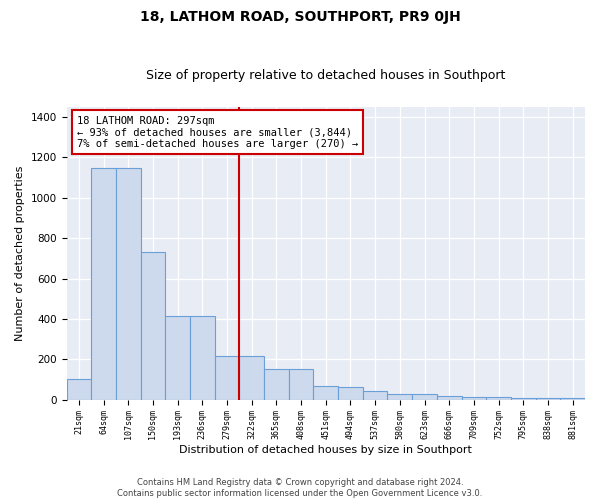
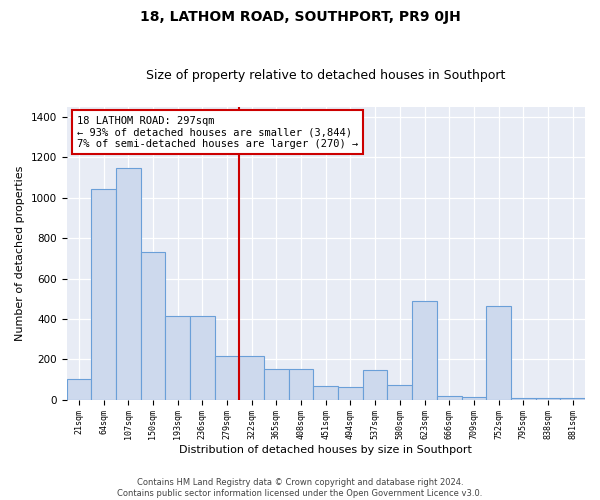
64sqm: 1145 -> 1045
537sqm: 45 -> 145
580sqm: 30 -> 75
623sqm: 30 -> 490
752sqm: 15 -> 465
